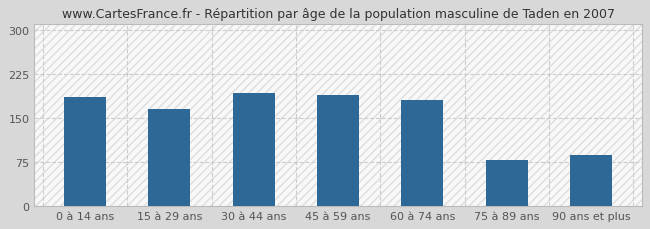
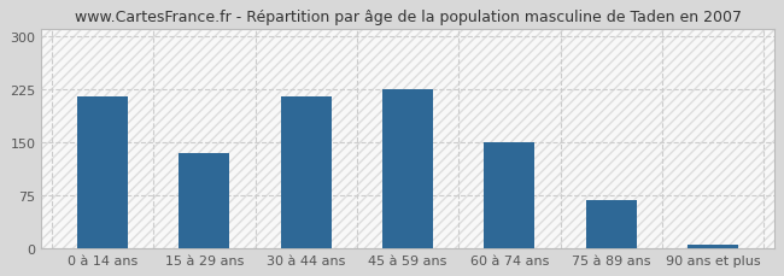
0 à 14 ans: 186 -> 215
15 à 29 ans: 166 -> 135
30 à 44 ans: 192 -> 215
45 à 59 ans: 190 -> 225
60 à 74 ans: 180 -> 150
75 à 89 ans: 78 -> 68
90 ans et plus: 86 -> 5
